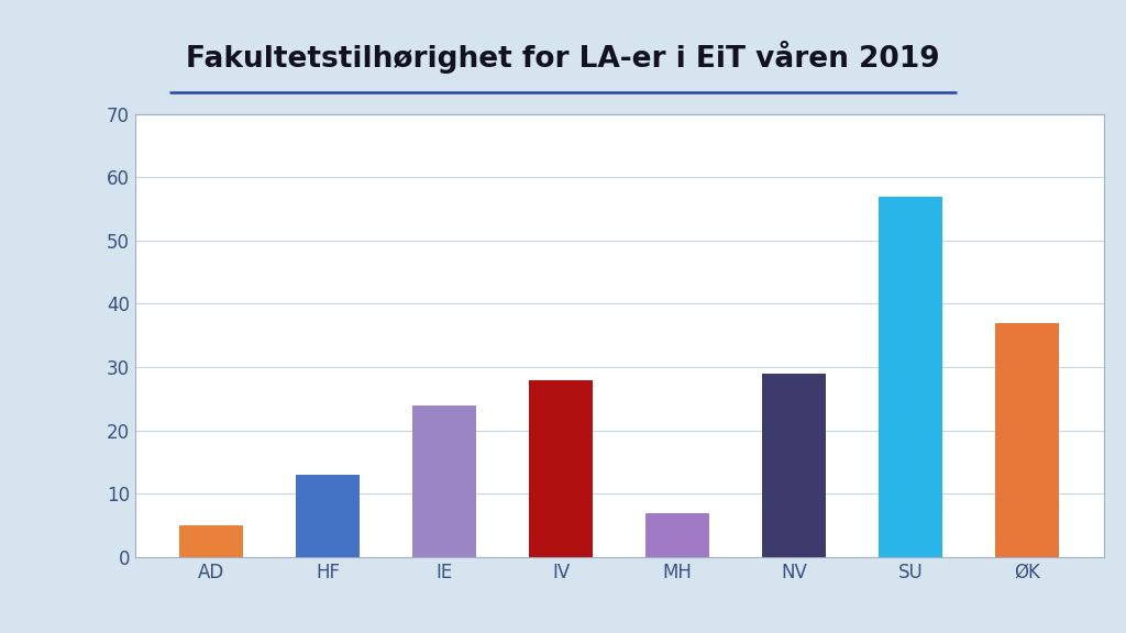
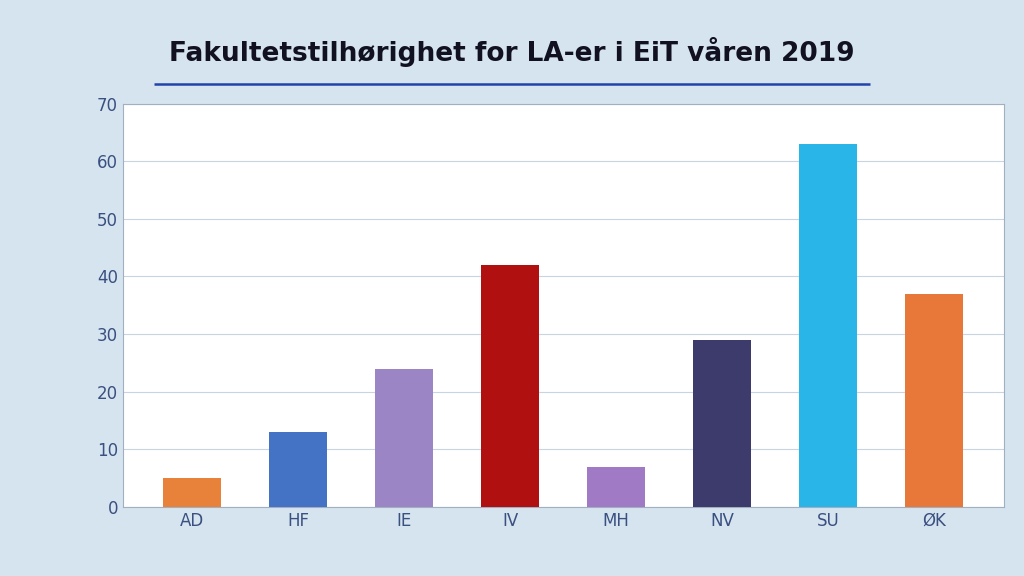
IV: 28 -> 42
SU: 57 -> 63
